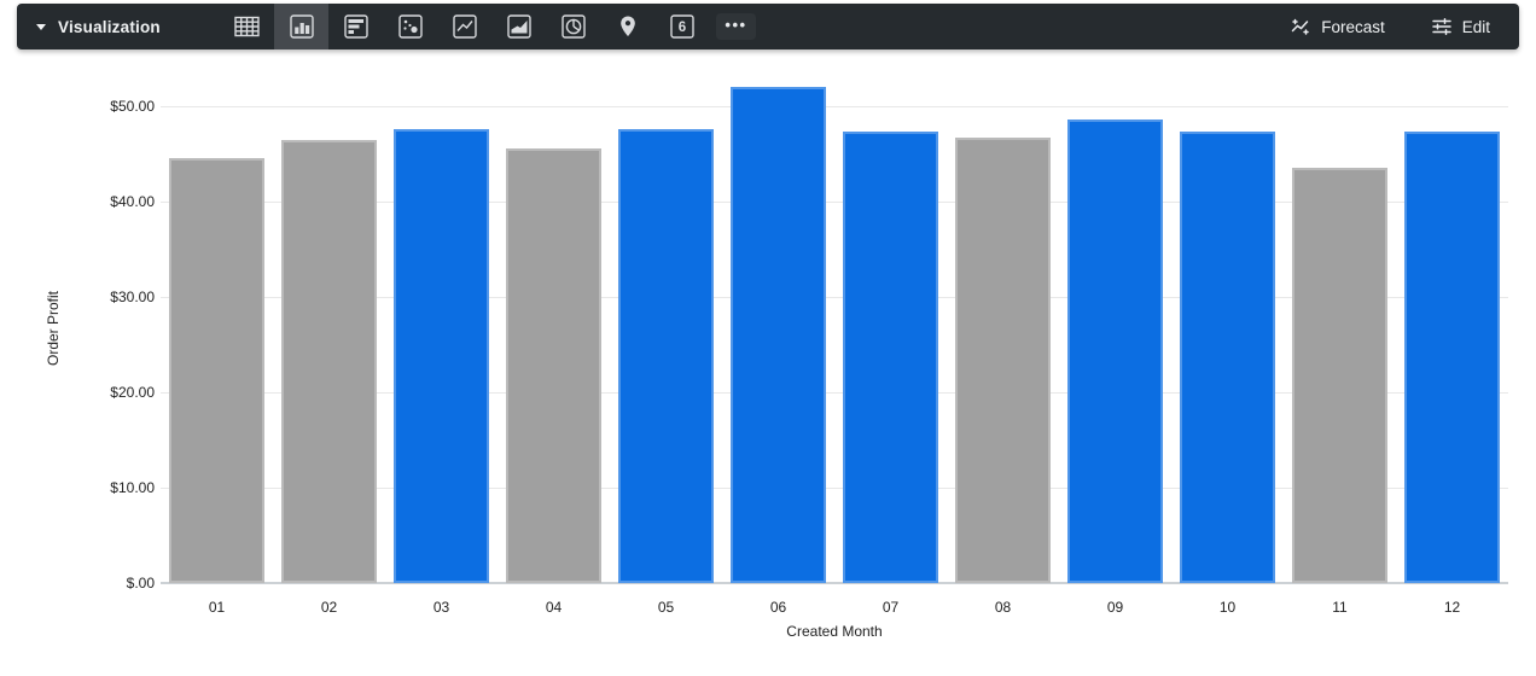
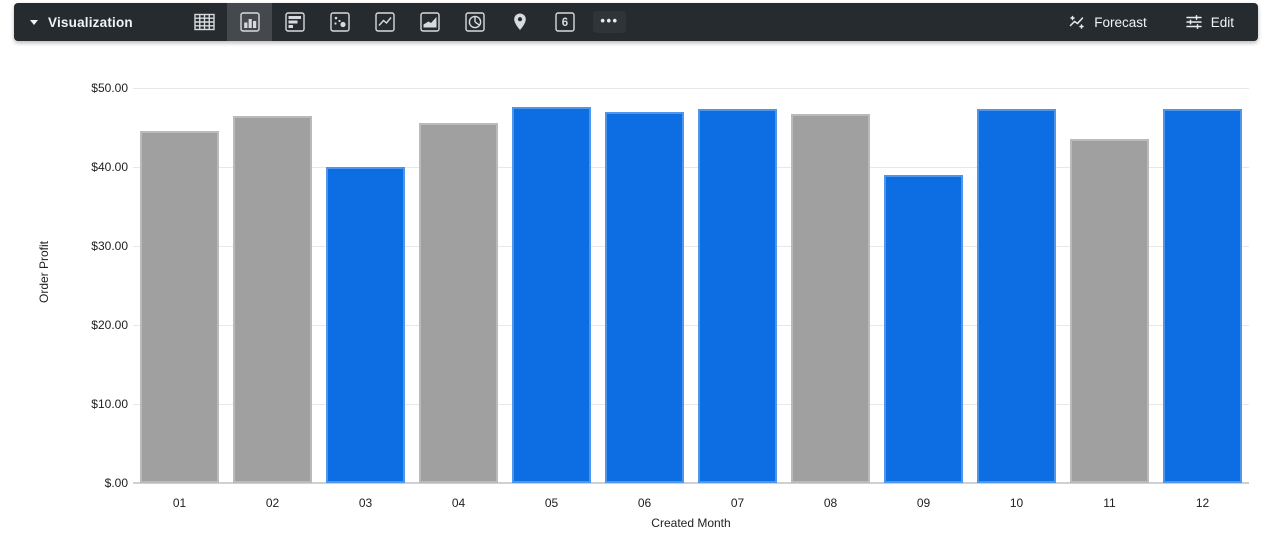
03: $48 -> $40
06: $52 -> $47
09: $49 -> $39
